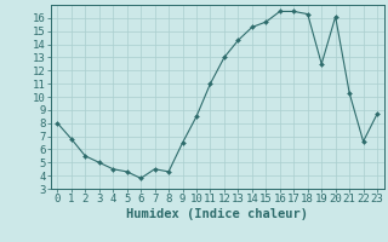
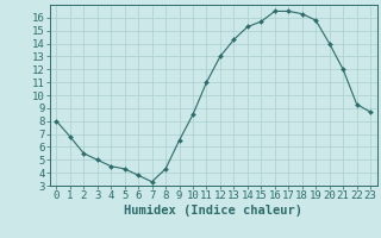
7: 4.5 -> 3.3
19: 12.5 -> 15.8
20: 16.1 -> 14.0
21: 10.3 -> 12.0
22: 6.6 -> 9.3
